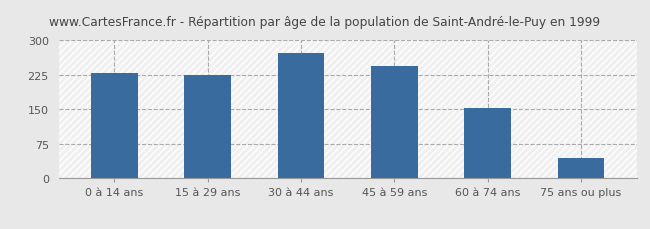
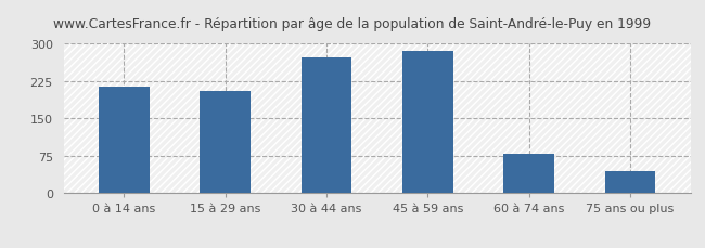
0 à 14 ans: 230 -> 215
15 à 29 ans: 225 -> 205
45 à 59 ans: 245 -> 285
60 à 74 ans: 152 -> 80
